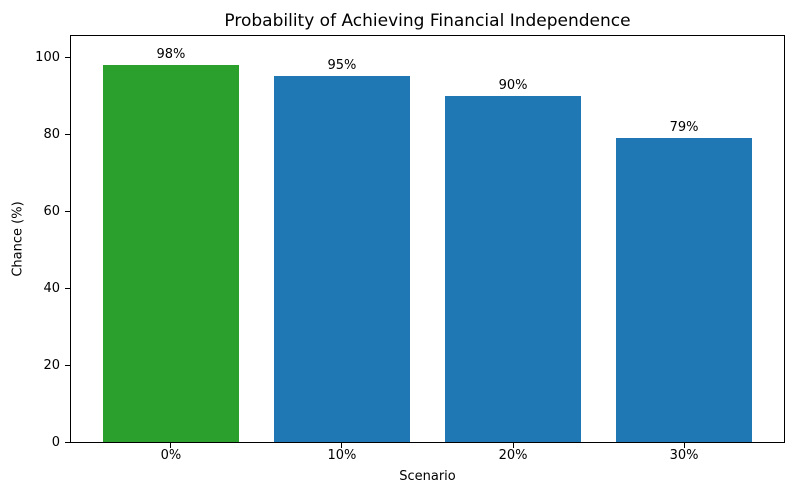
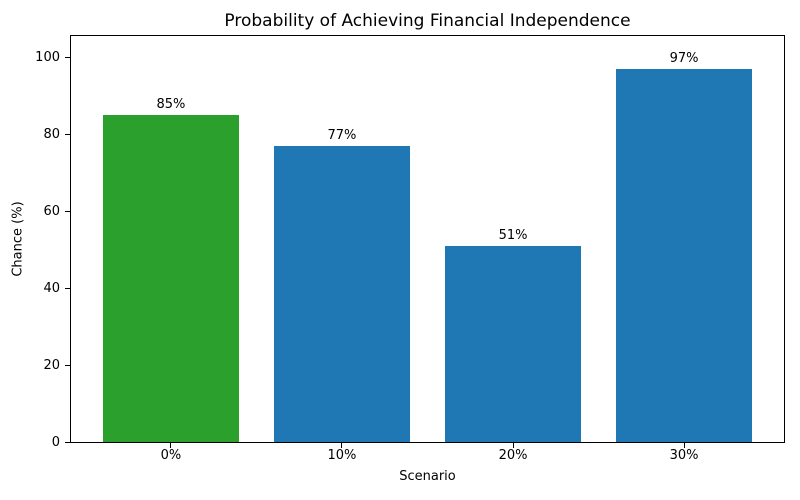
0%: 98% -> 85%
10%: 95% -> 77%
20%: 90% -> 51%
30%: 79% -> 97%
